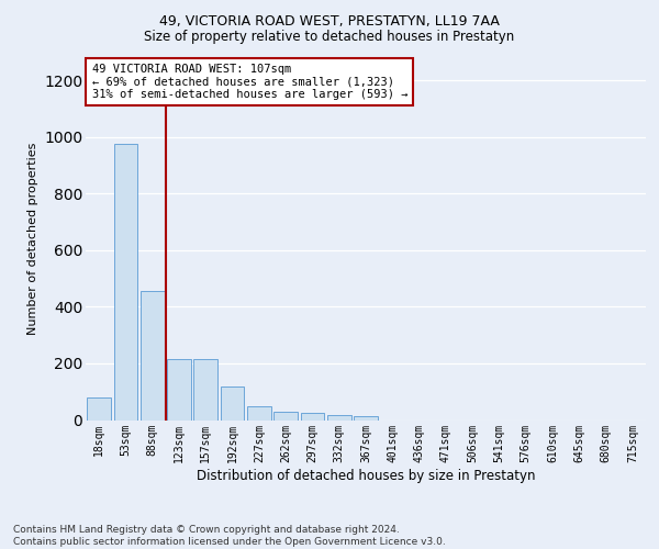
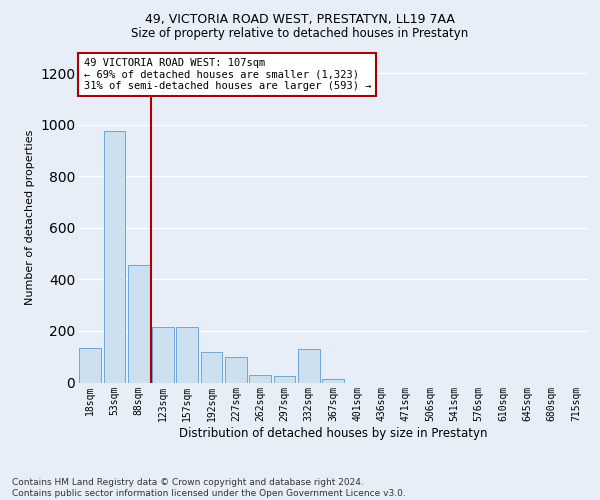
18sqm: 80 -> 135
227sqm: 50 -> 100
332sqm: 18 -> 130
